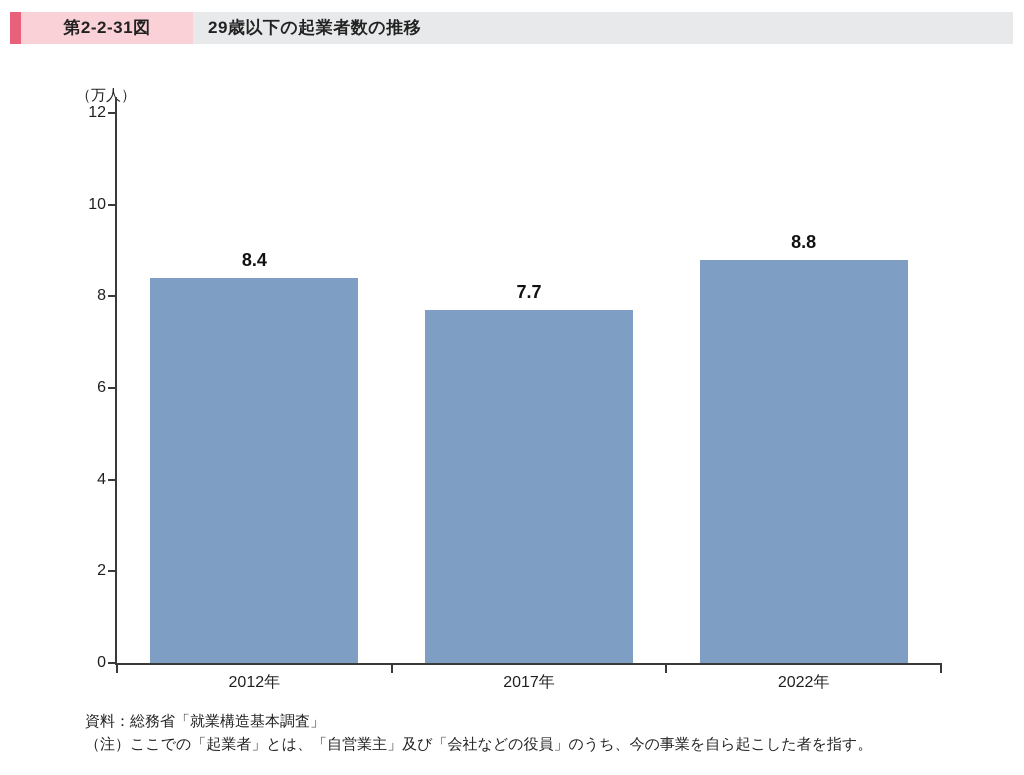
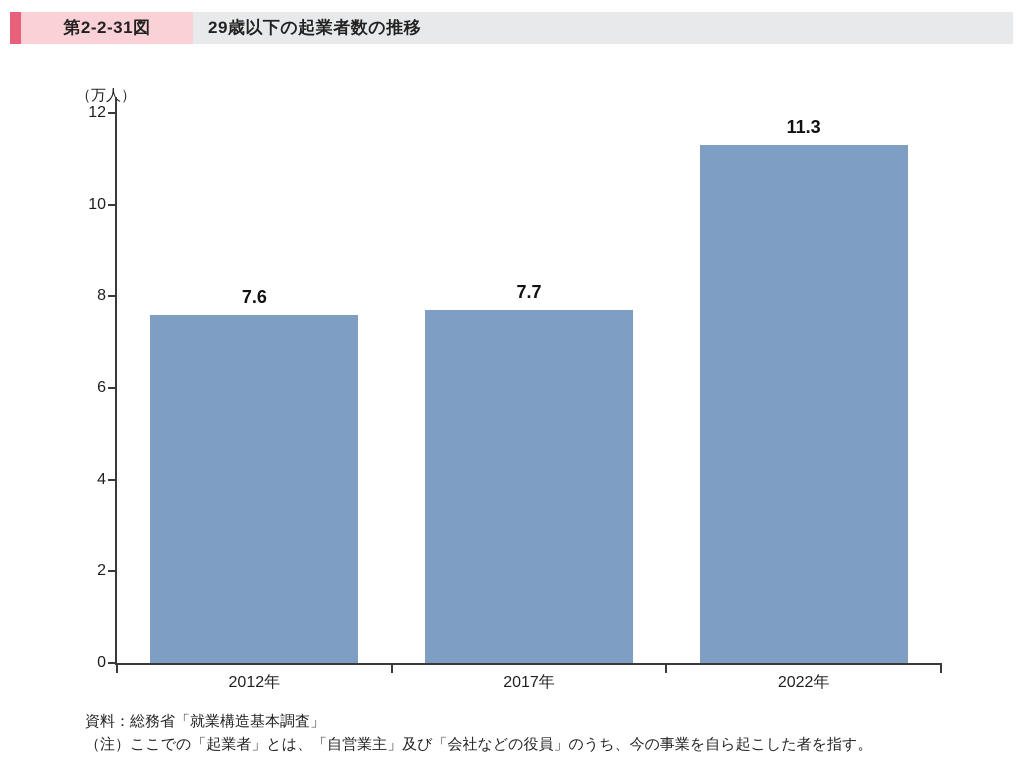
2012年: 8.4 -> 7.6
2022年: 8.8 -> 11.3
